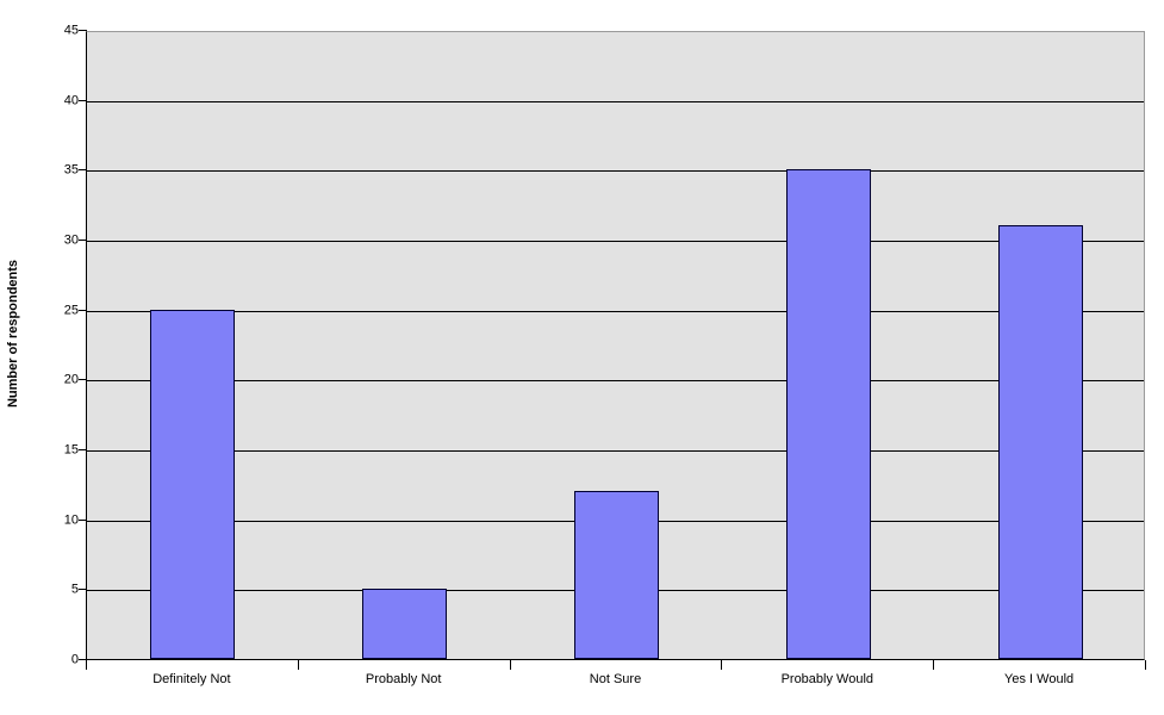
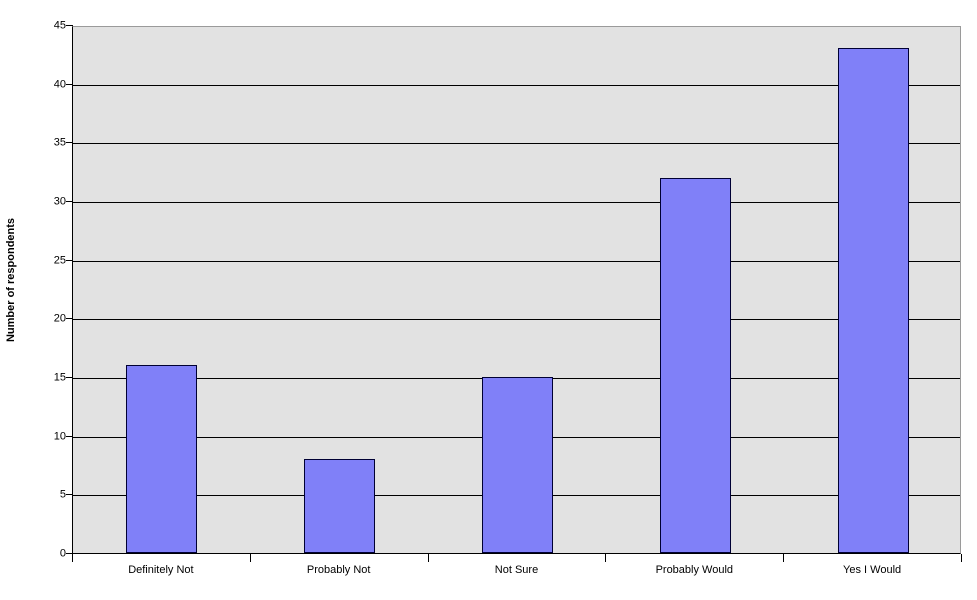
Definitely Not: 25 -> 16
Probably Not: 5 -> 8
Not Sure: 12 -> 15
Probably Would: 35 -> 32
Yes I Would: 31 -> 43
